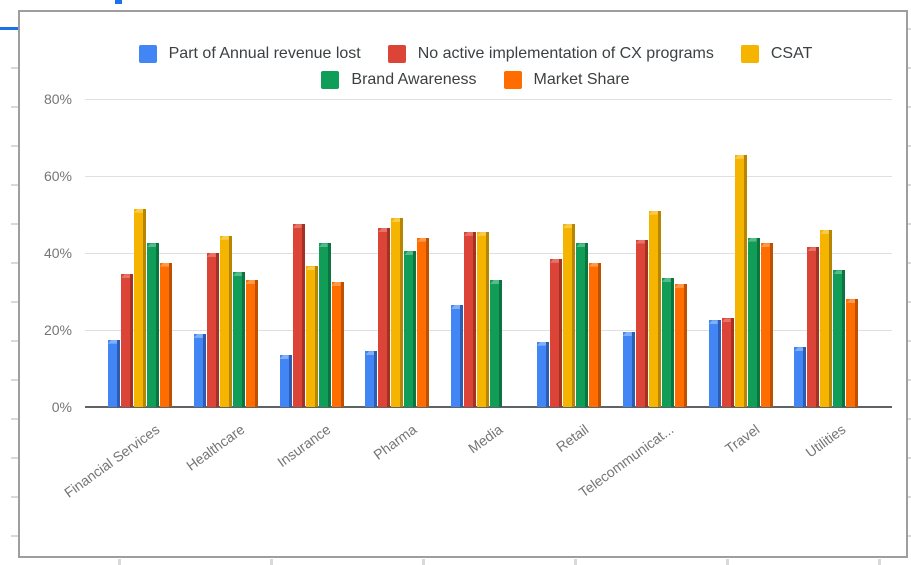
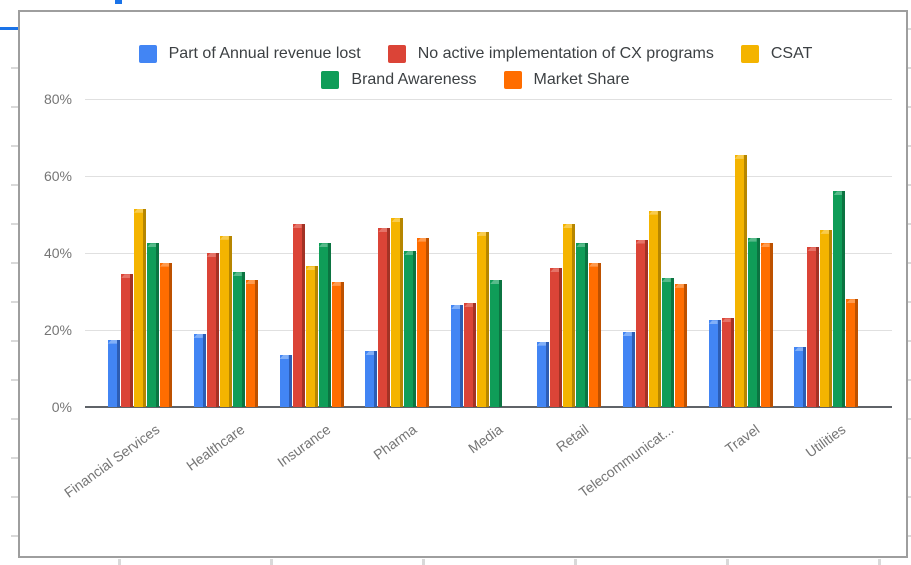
No active implementation of CX programs/Media: 46% -> 27%
No active implementation of CX programs/Retail: 38% -> 36%
Brand Awareness/Utilities: 36% -> 56%
